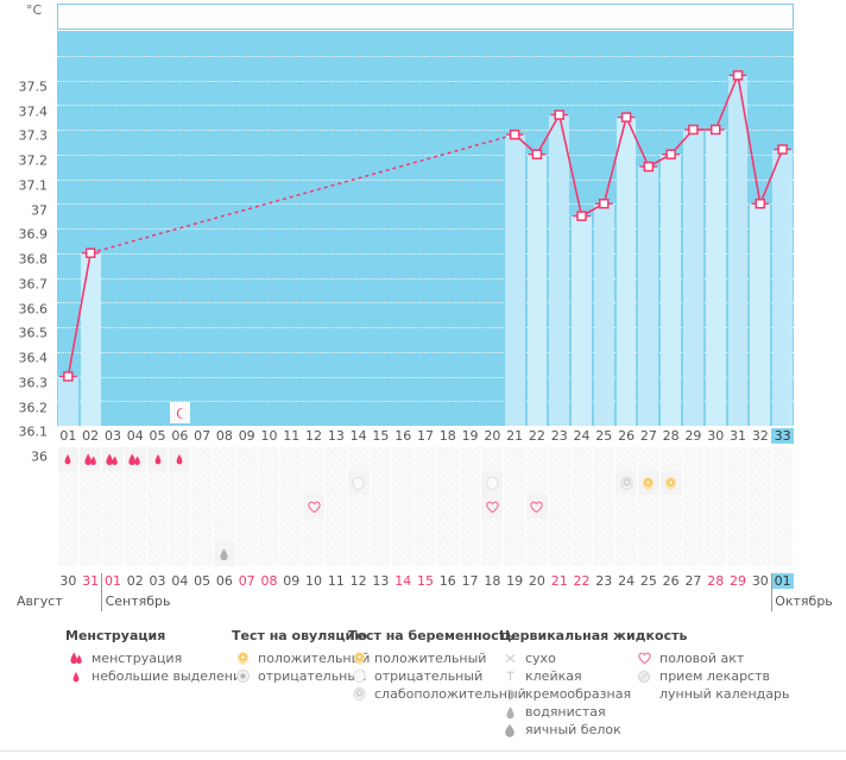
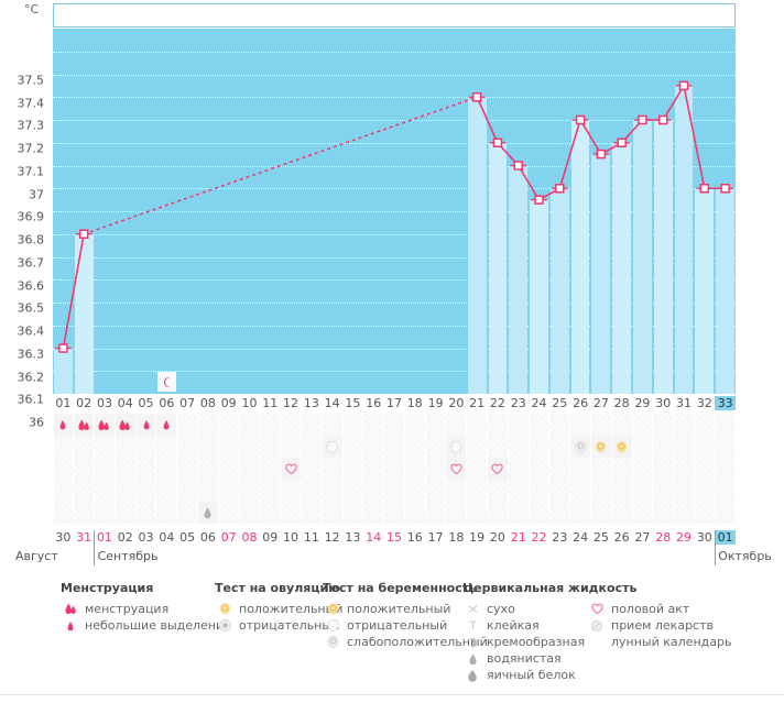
21: 37.18 -> 37.30
23: 37.26 -> 37.00
26: 37.25 -> 37.20
31: 37.42 -> 37.35
33: 37.12 -> 36.90
